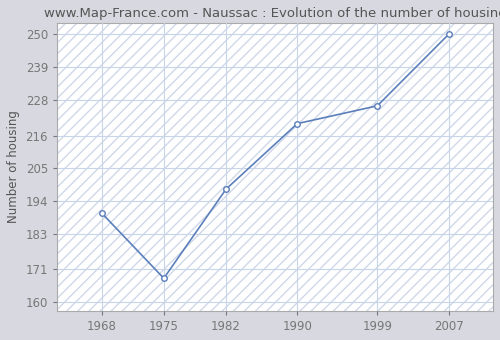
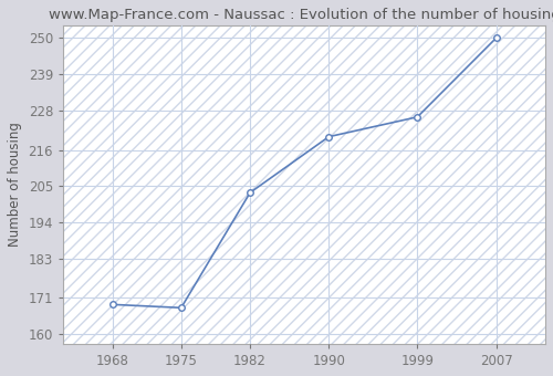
1968: 190 -> 169
1982: 198 -> 203
